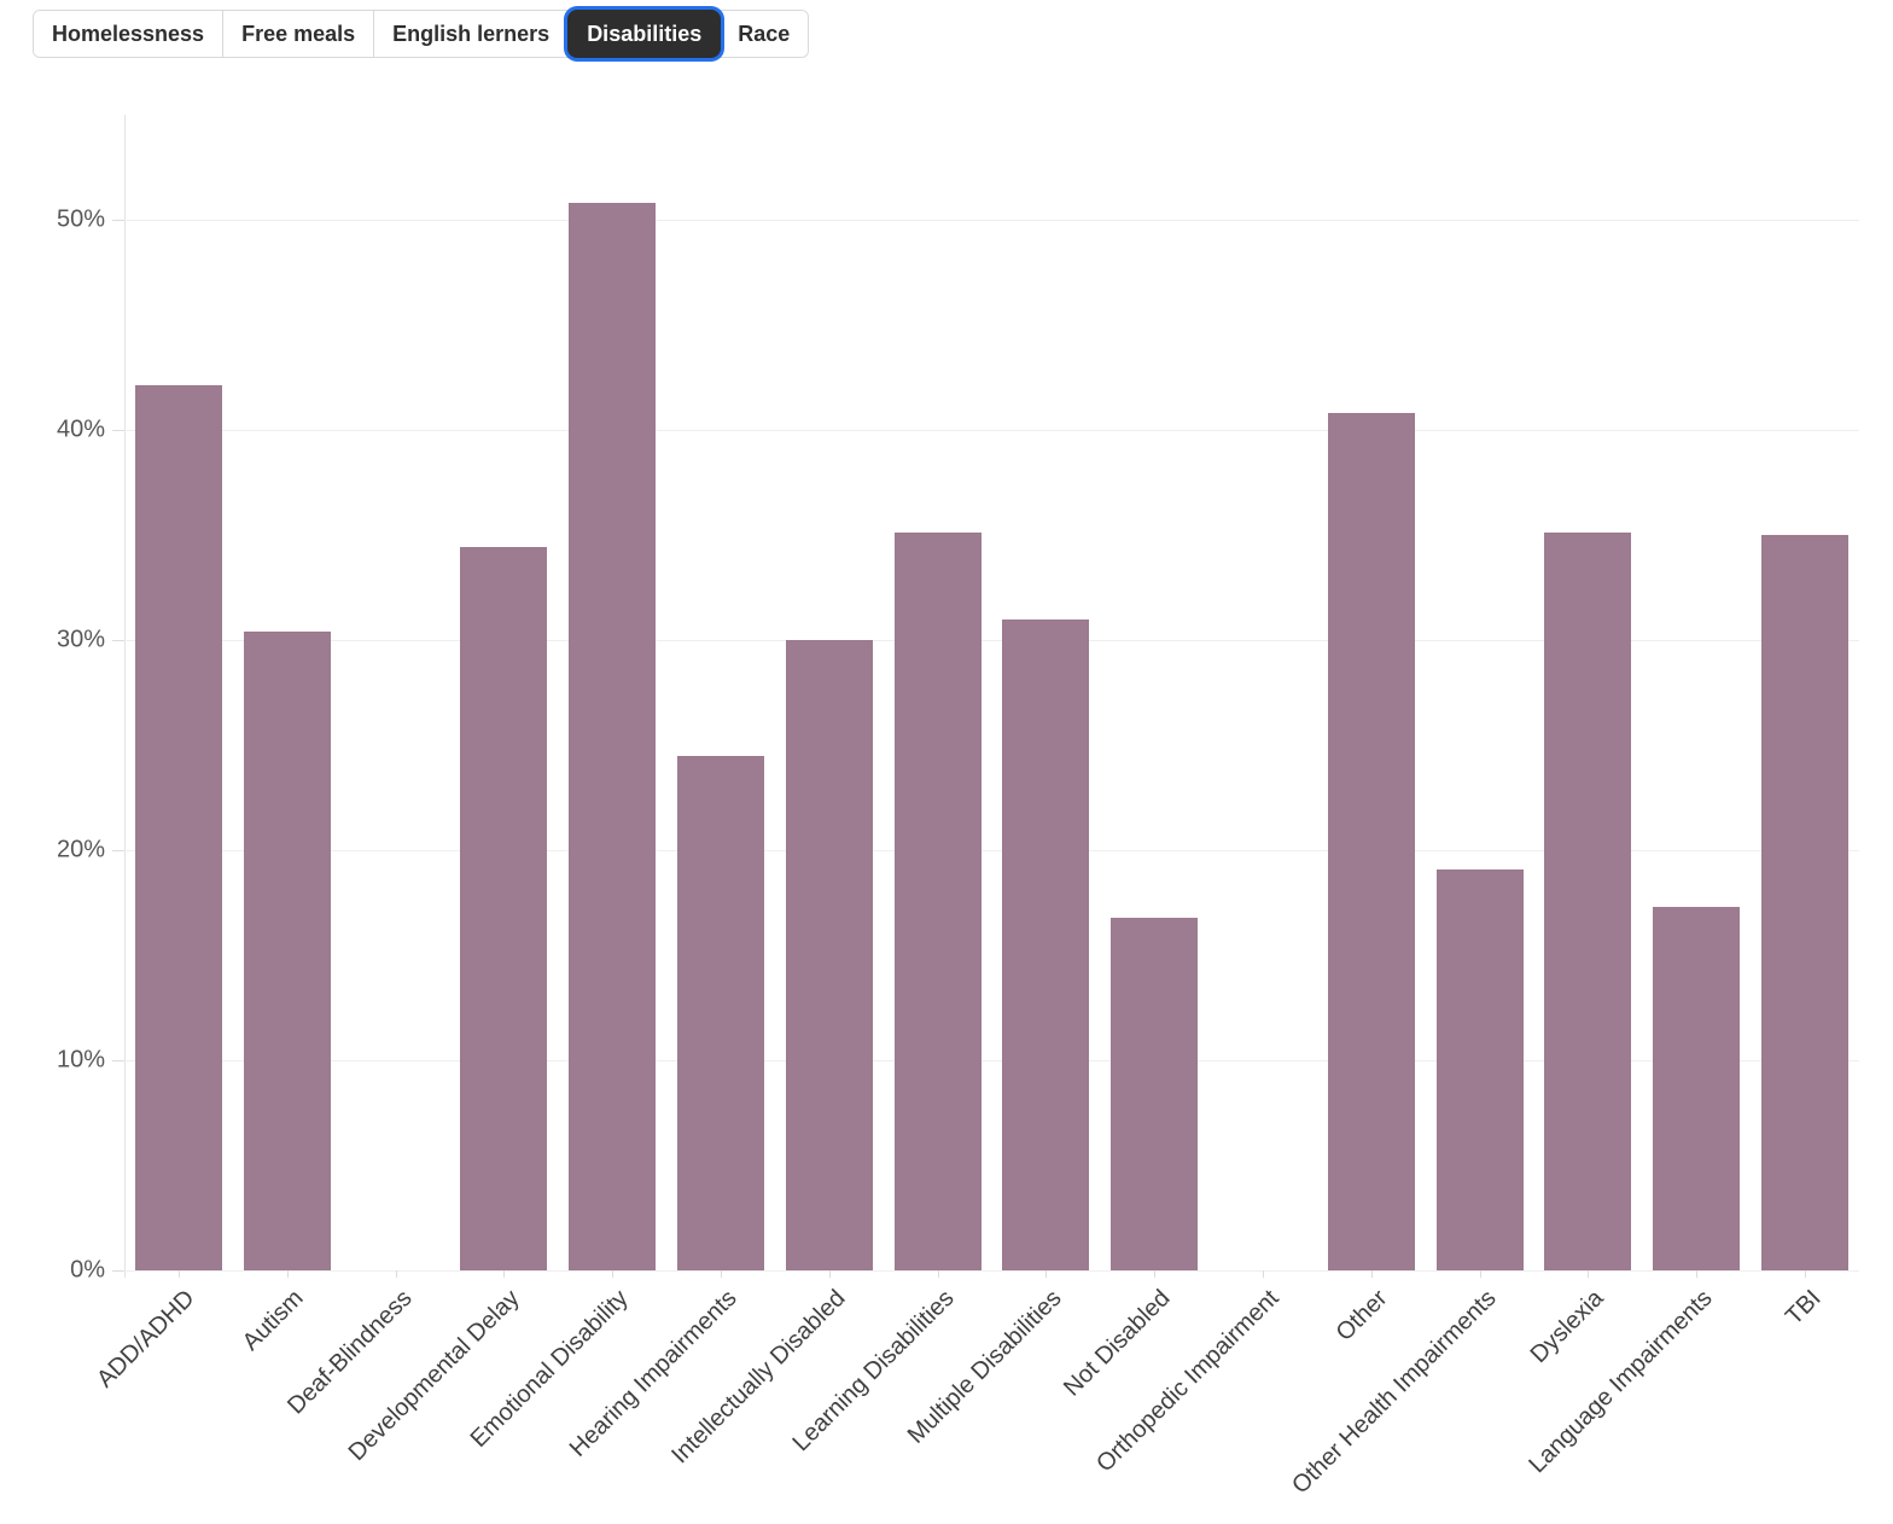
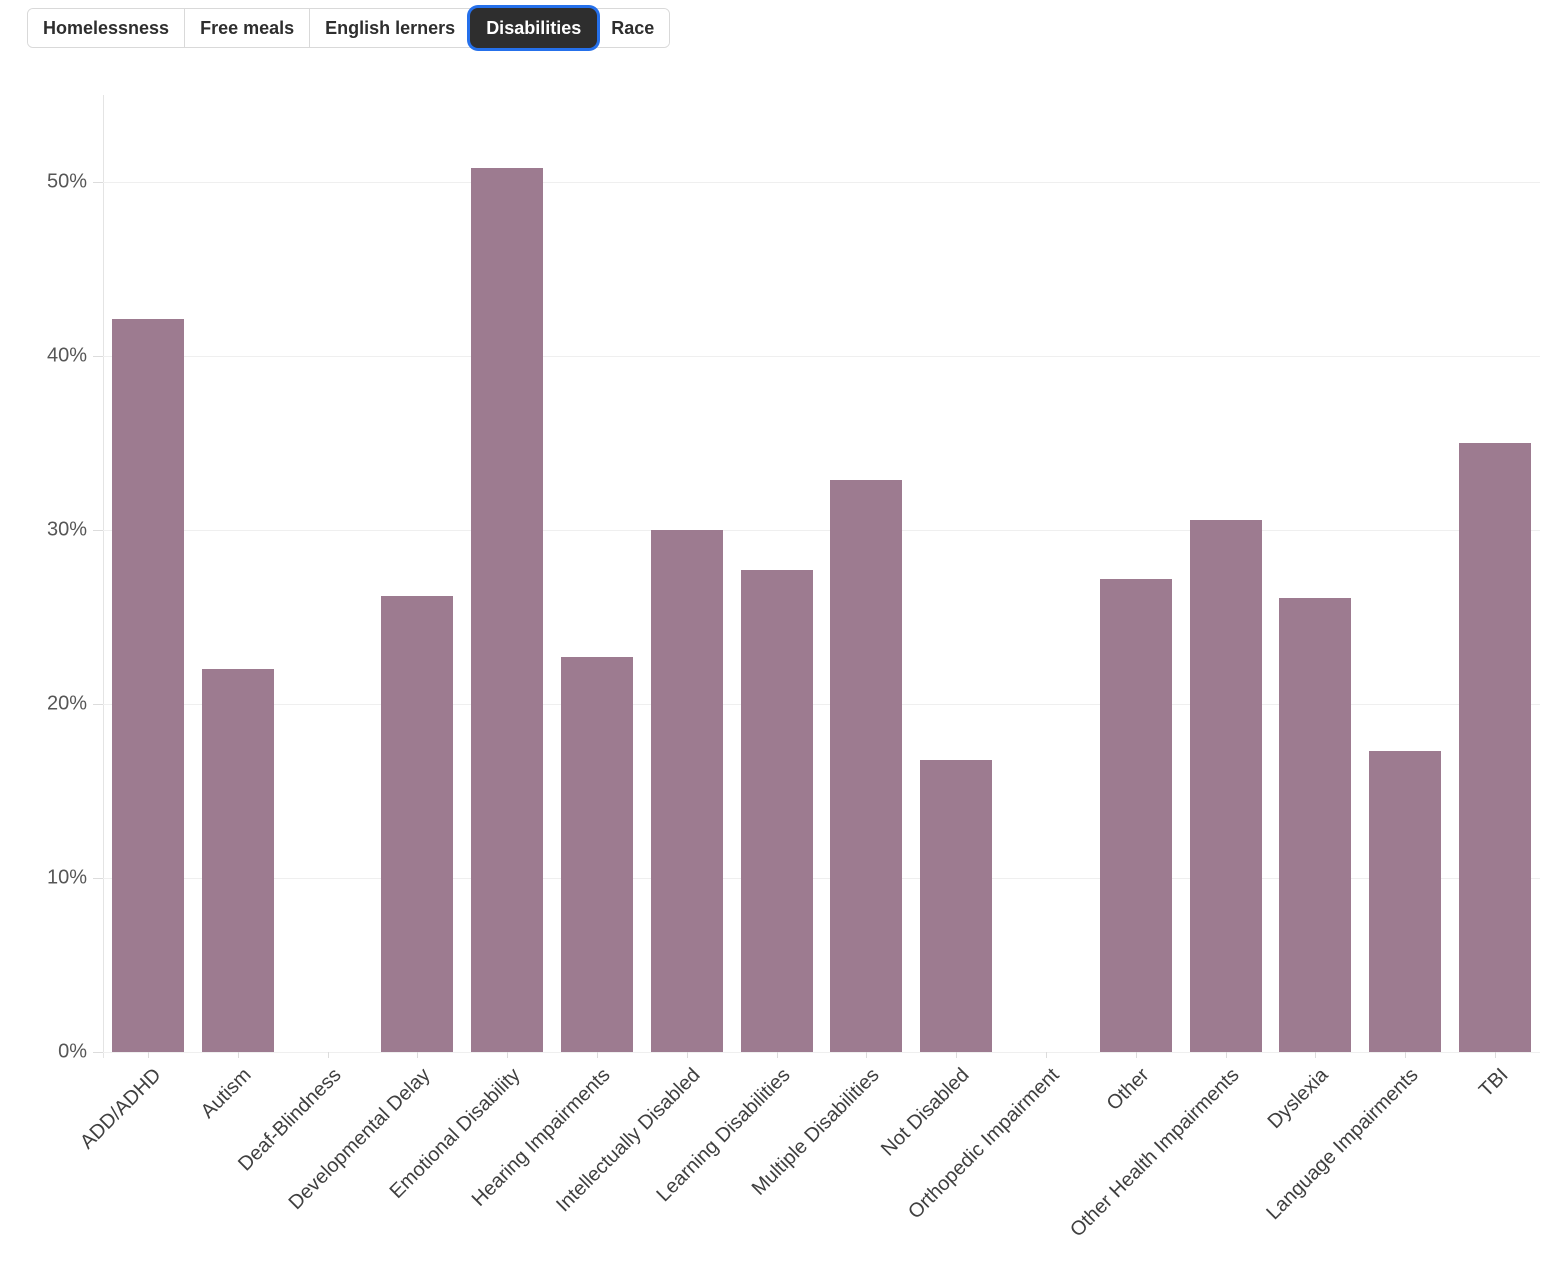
Autism: 30.4% -> 22.0%
Developmental Delay: 34.4% -> 26.2%
Hearing Impairments: 24.5% -> 22.7%
Learning Disabilities: 35.1% -> 27.7%
Multiple Disabilities: 31.0% -> 32.9%
Other: 40.8% -> 27.2%
Other Health Impairments: 19.1% -> 30.6%
Dyslexia: 35.1% -> 26.1%
